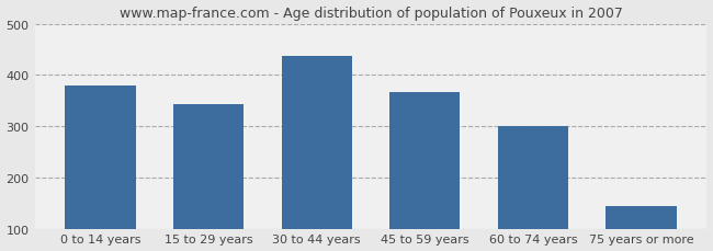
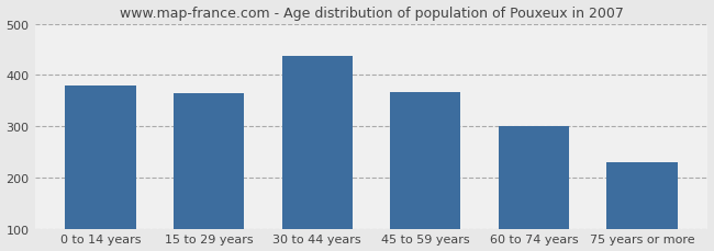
15 to 29 years: 343 -> 365
75 years or more: 144 -> 230
